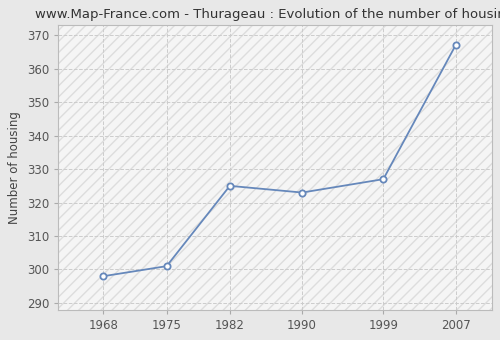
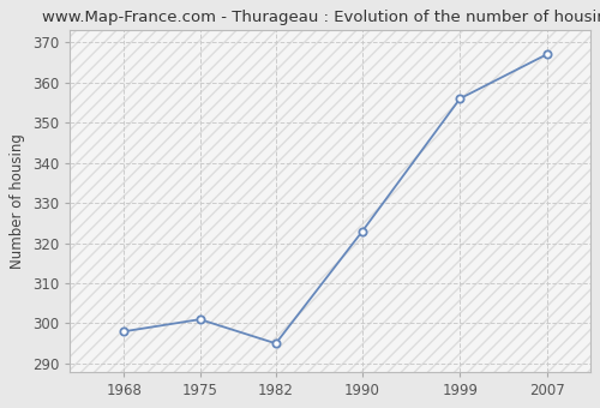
1982: 325 -> 295
1999: 327 -> 356
